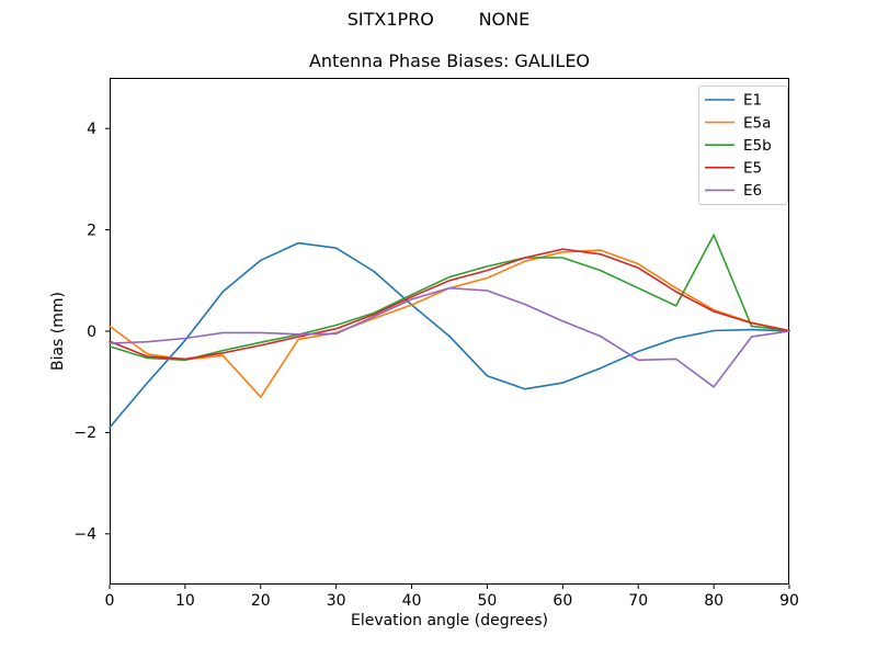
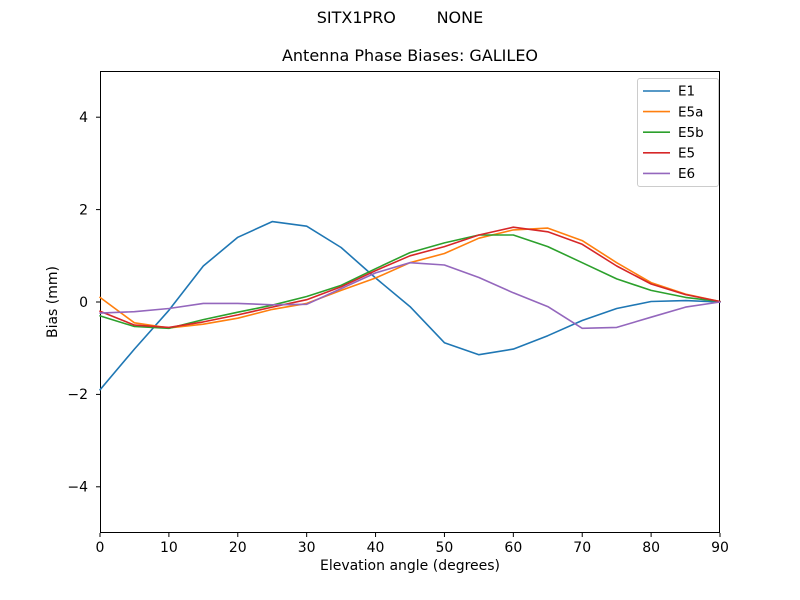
E5a/20: -1.3 -> -0.3
E5b/80: 1.9 -> 0.2
E6/80: -1.1 -> -0.3
